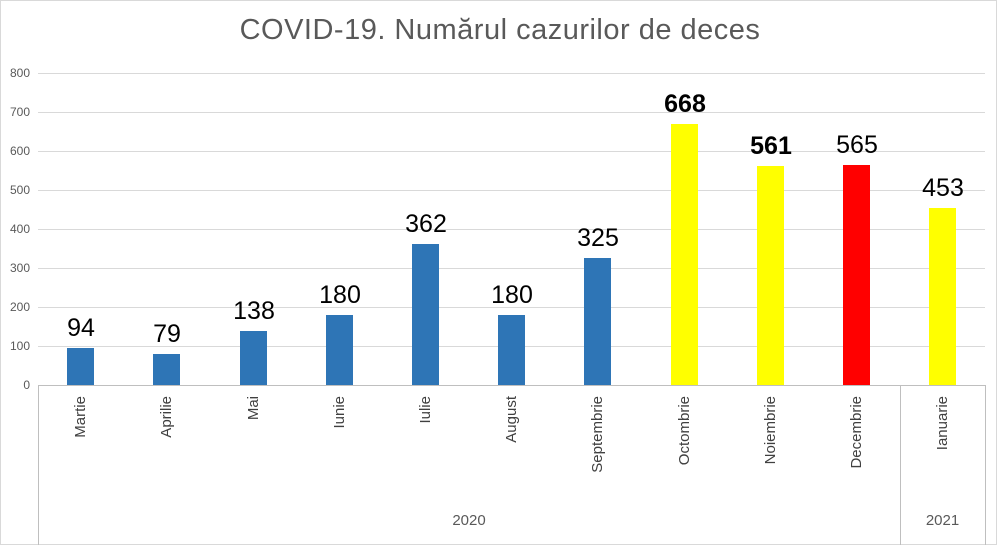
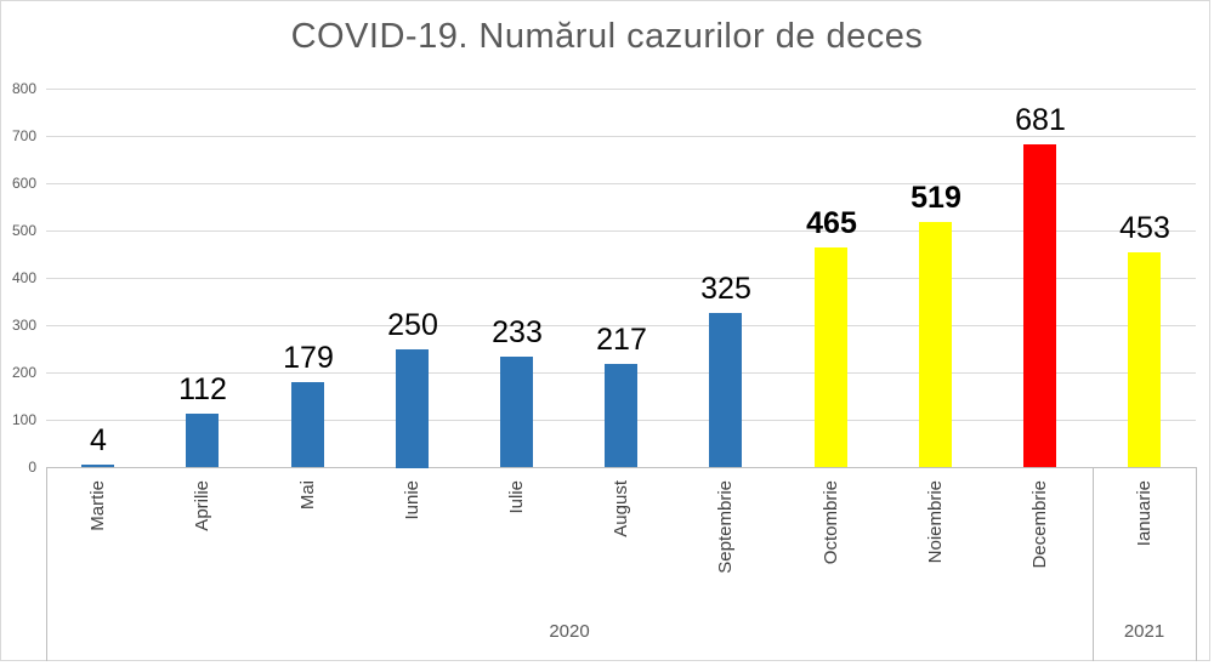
Martie: 94 -> 4
Aprilie: 79 -> 112
Mai: 138 -> 179
Iunie: 180 -> 250
Iulie: 362 -> 233
August: 180 -> 217
Octombrie: 668 -> 465
Noiembrie: 561 -> 519
Decembrie: 565 -> 681
